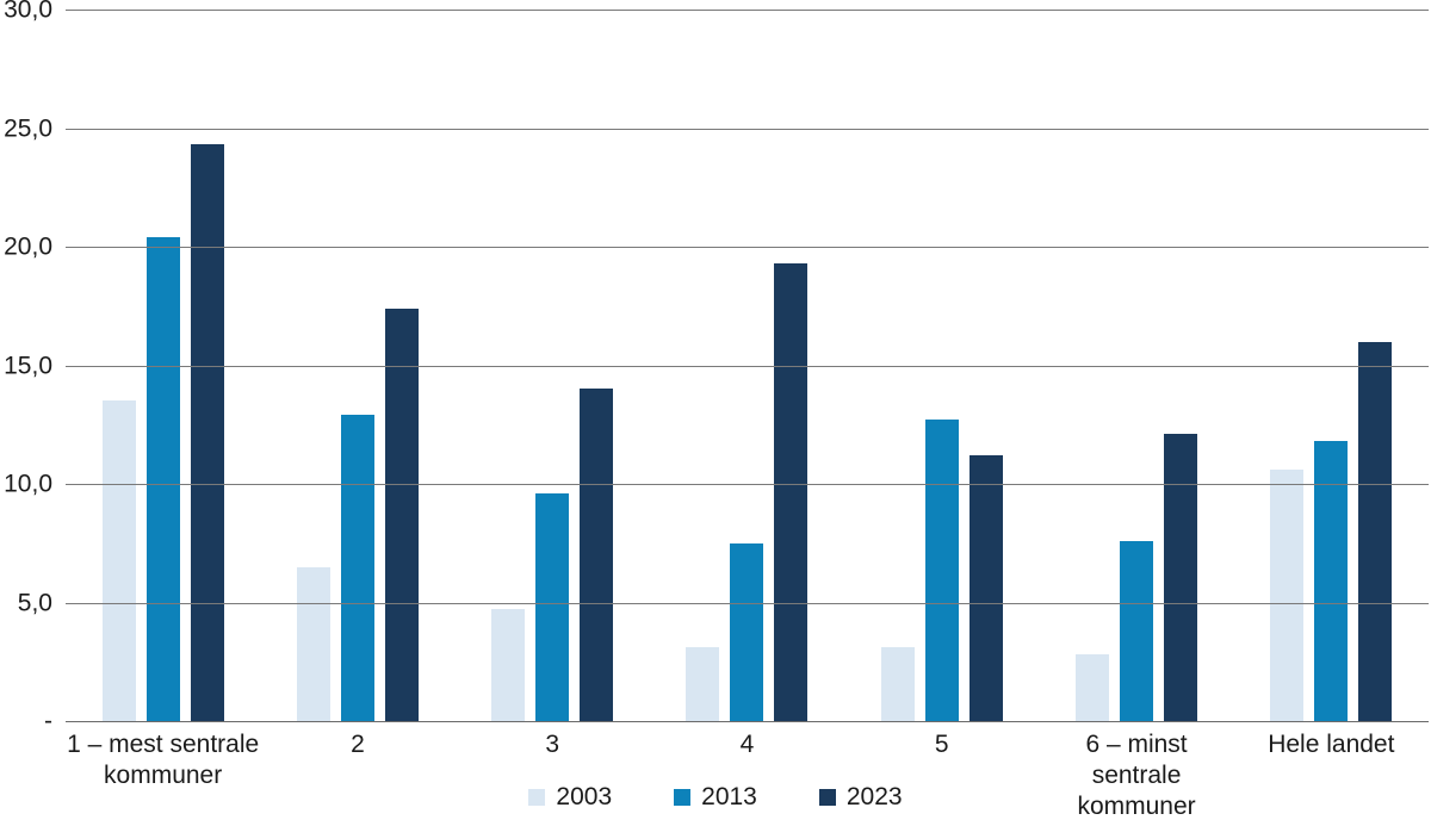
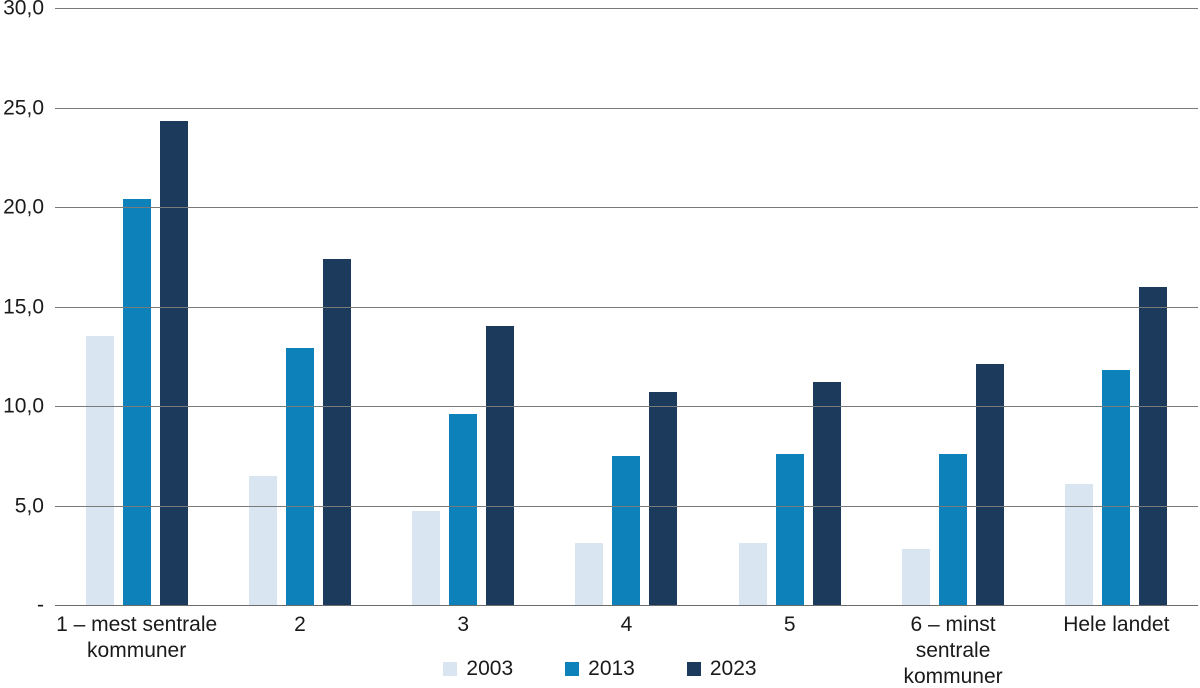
2023/4: 19,3 -> 10,7
2013/5: 12,7 -> 7,6
2003/Hele landet: 10,6 -> 6,1
